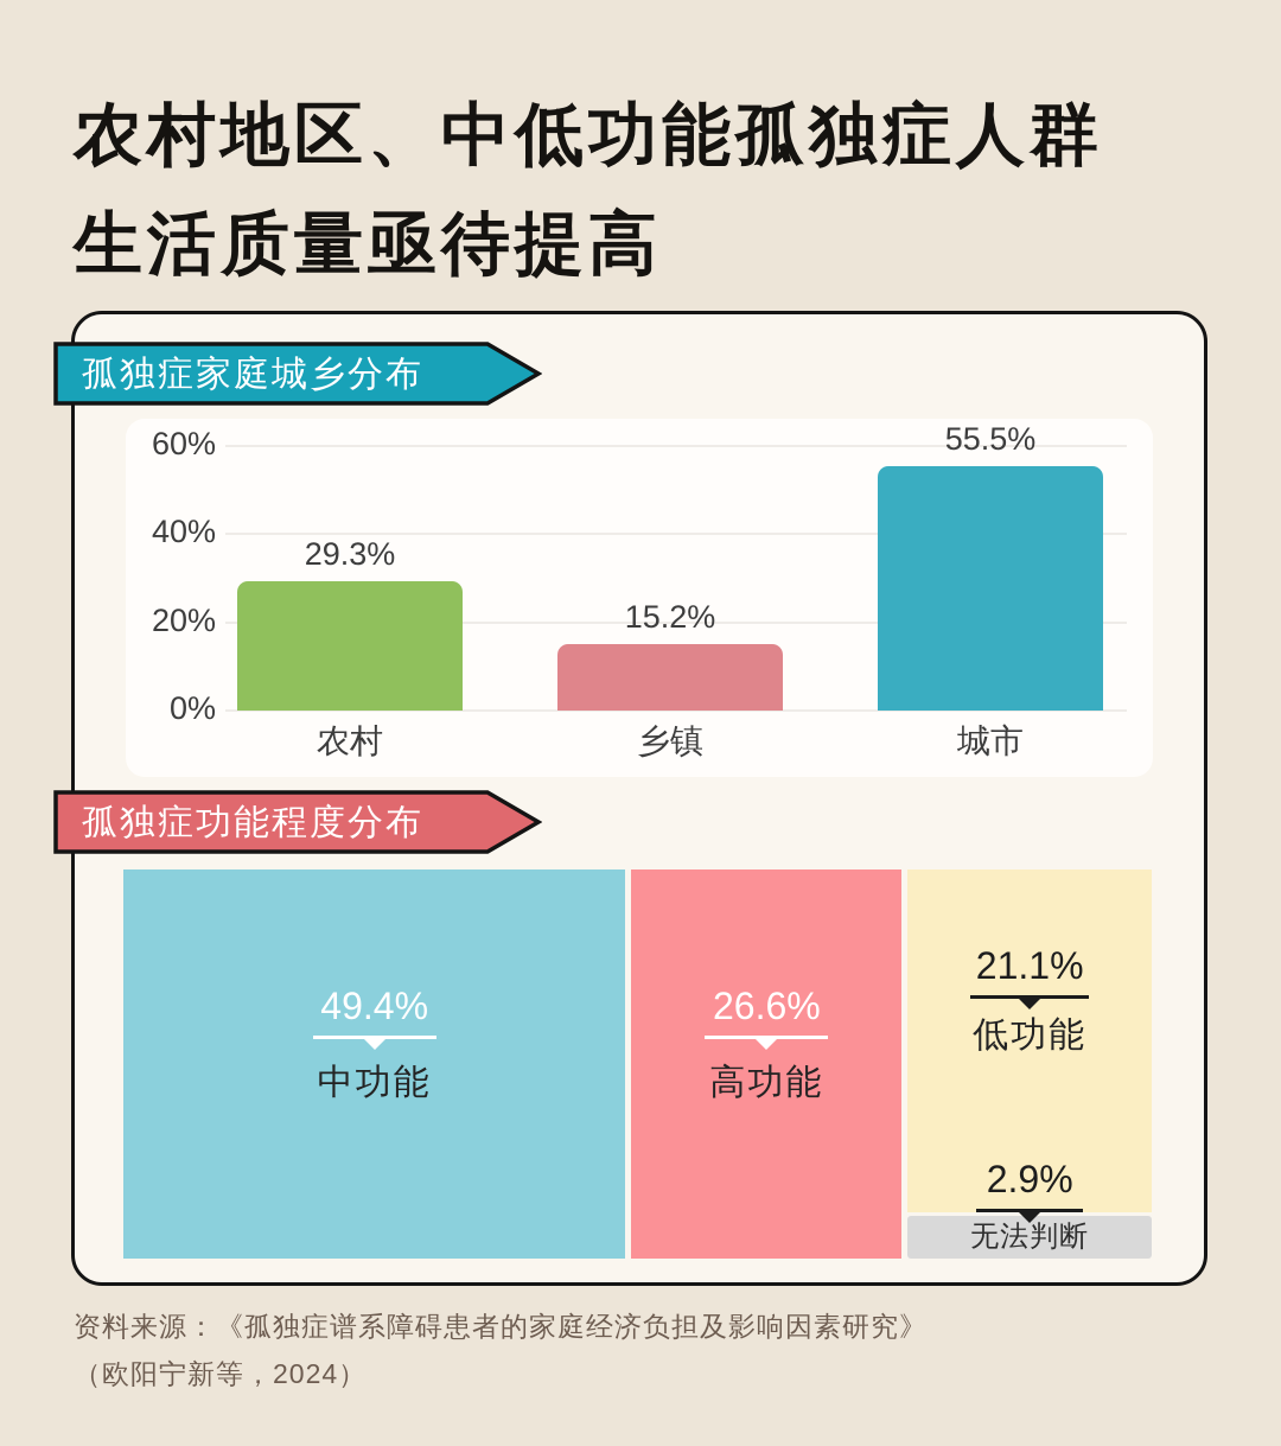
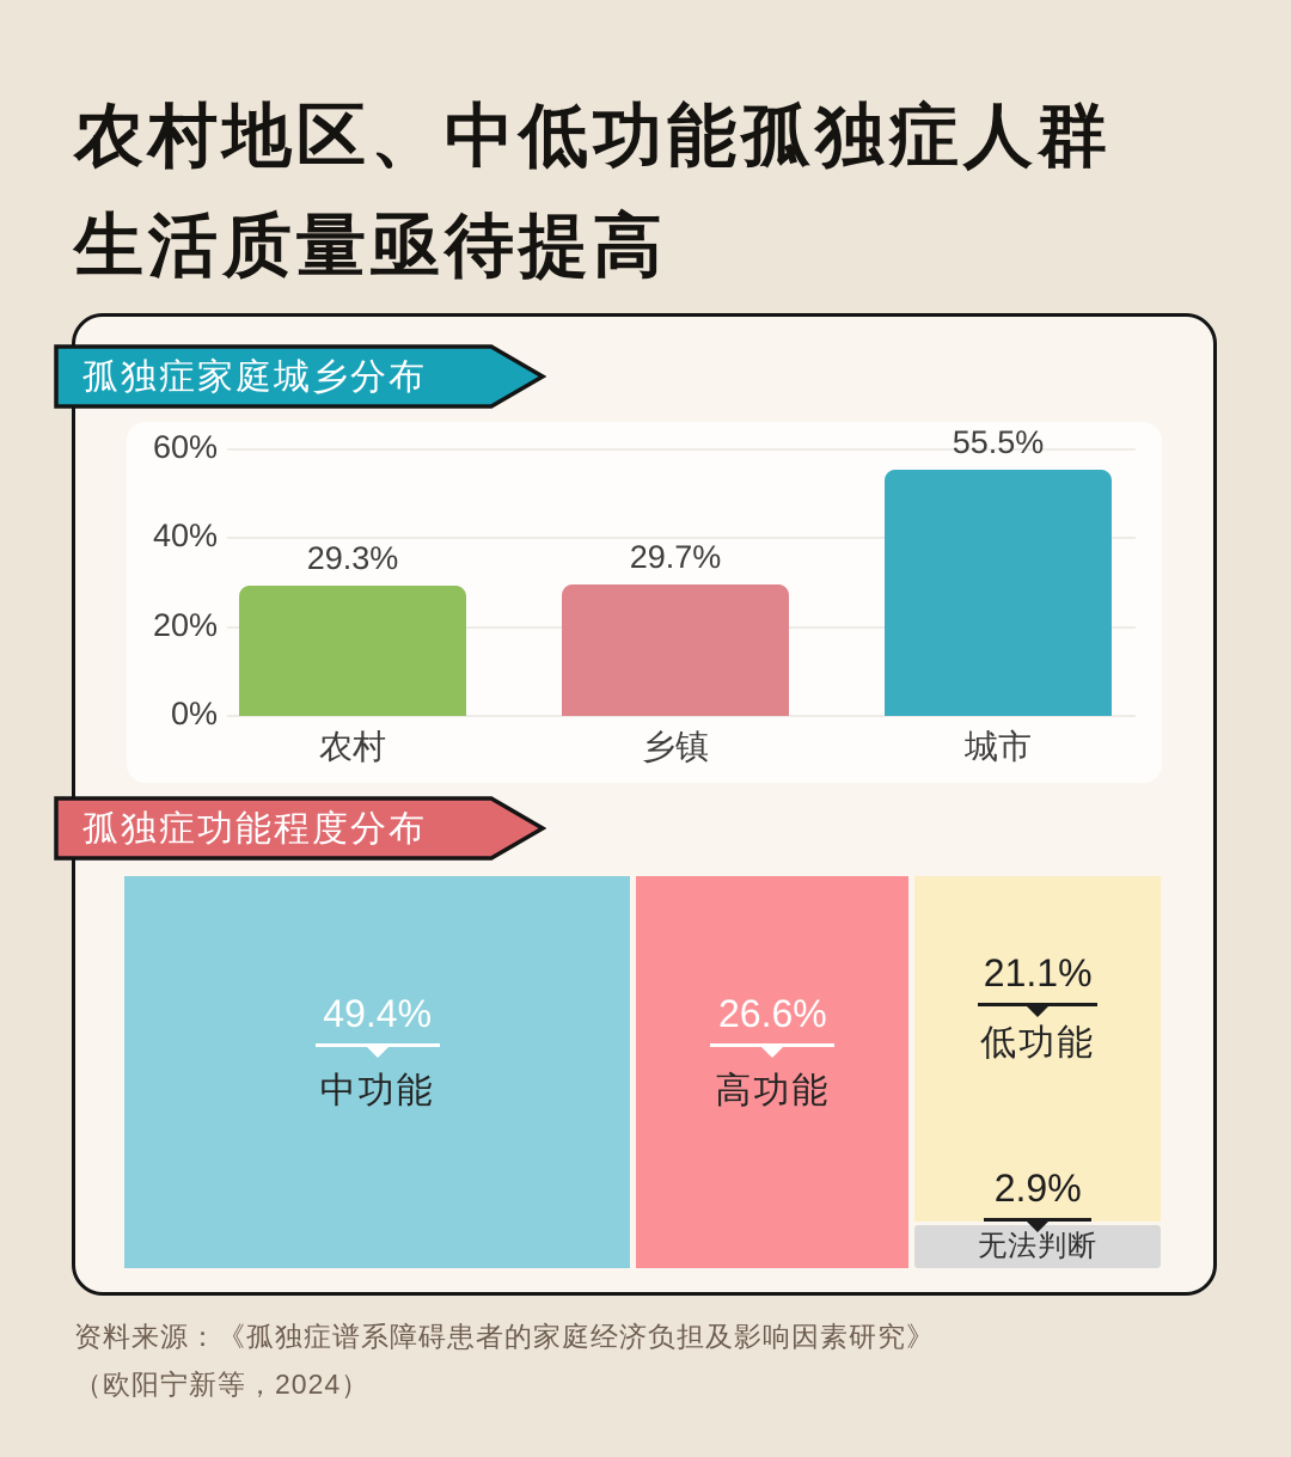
孤独症家庭城乡分布/乡镇: 15.2% -> 29.7%
